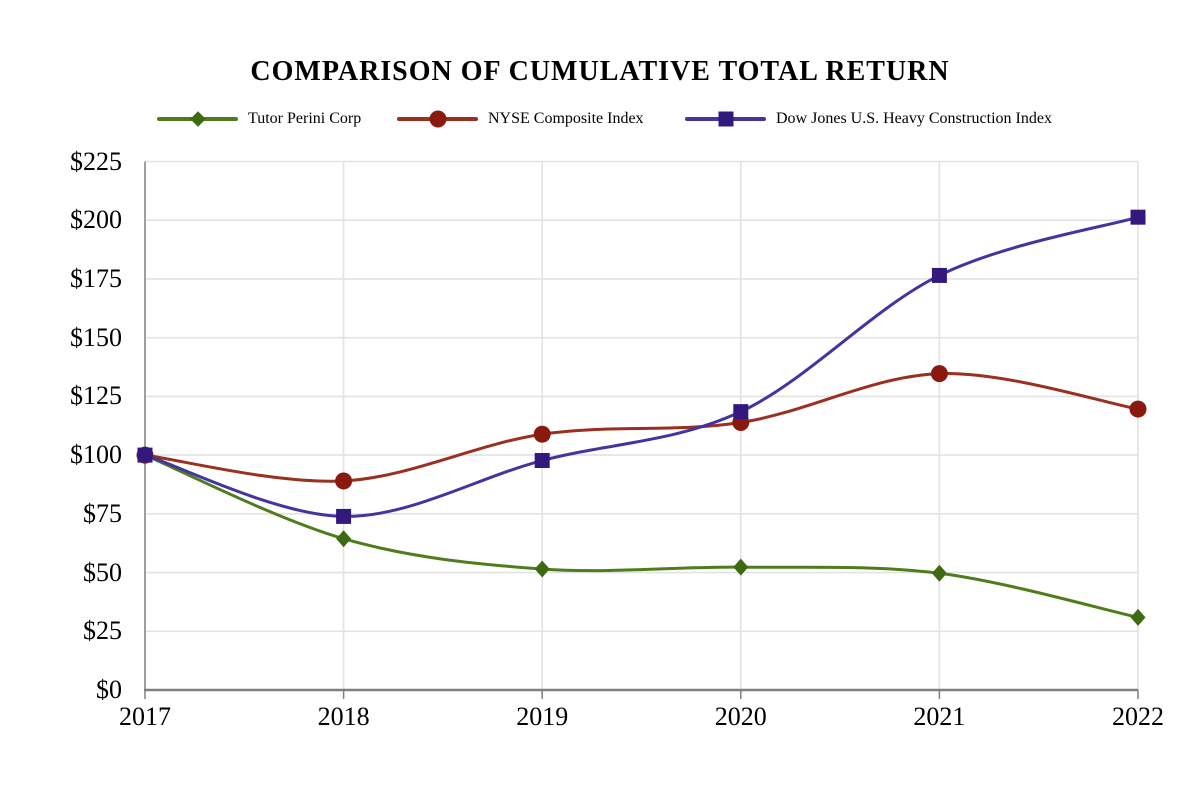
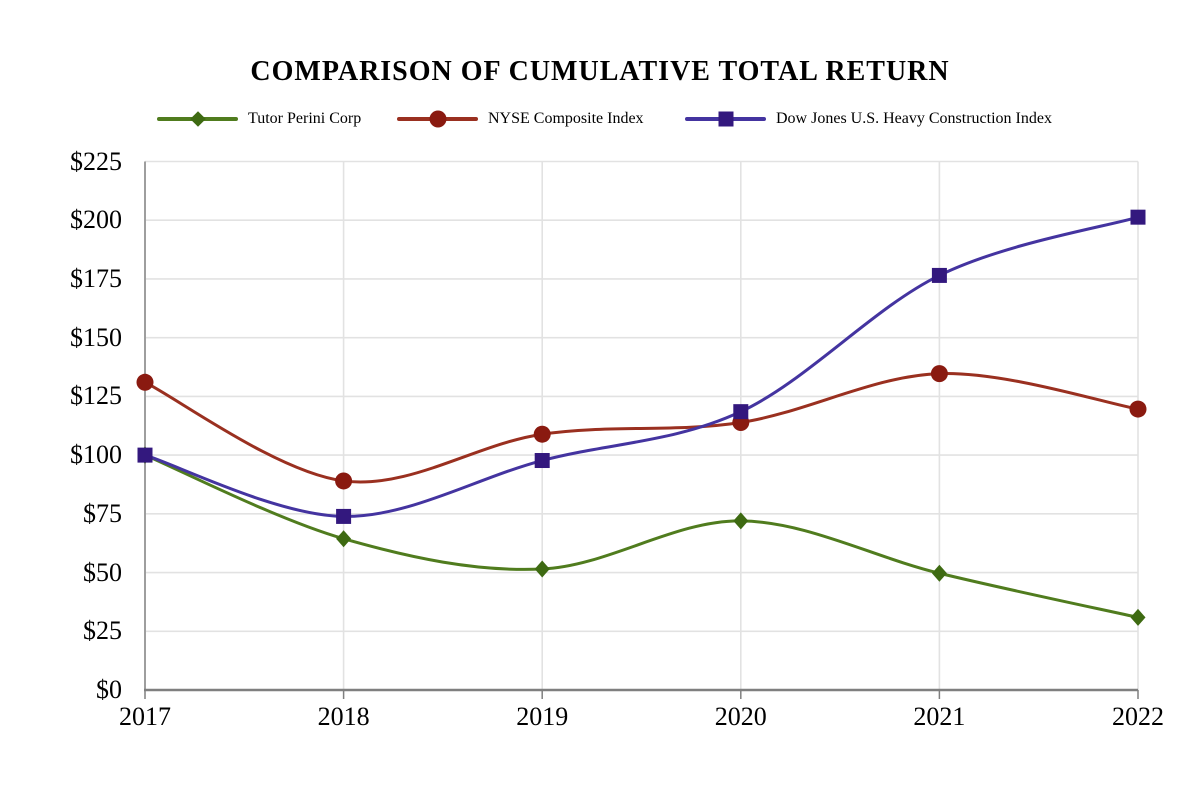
NYSE Composite Index/2017: $100 -> $131
Tutor Perini Corp/2020: $52 -> $72
